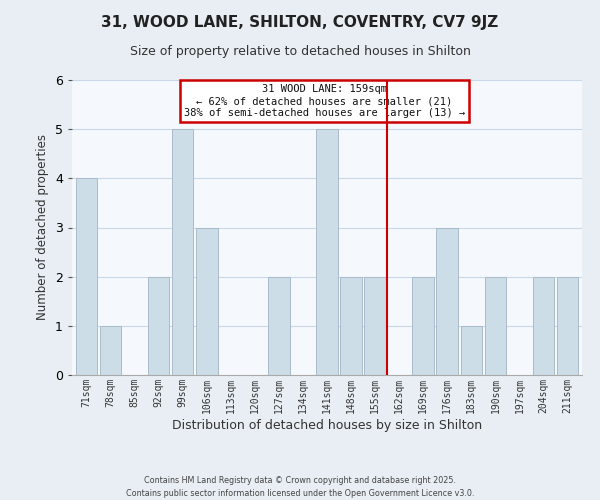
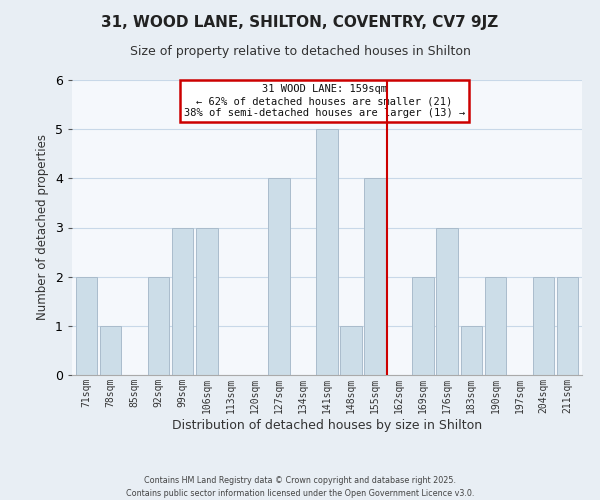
71sqm: 4 -> 2
99sqm: 5 -> 3
127sqm: 2 -> 4
148sqm: 2 -> 1
155sqm: 2 -> 4
